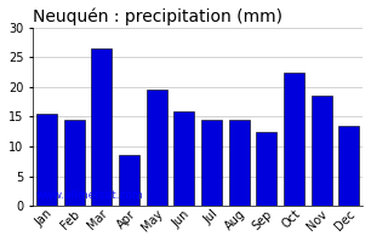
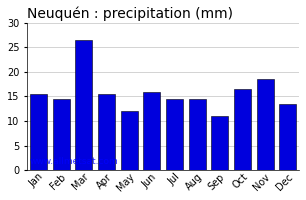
Apr: 8.5 -> 15.5
May: 19.5 -> 12.0
Sep: 12.5 -> 11.0
Oct: 22.5 -> 16.5
